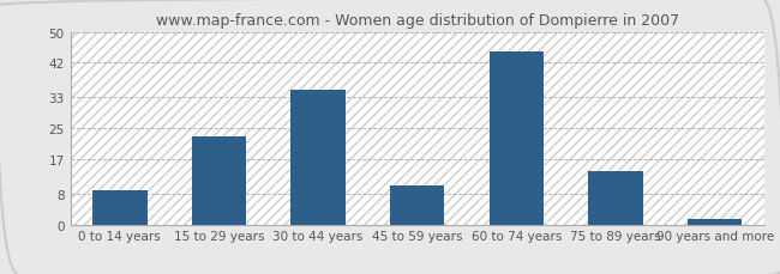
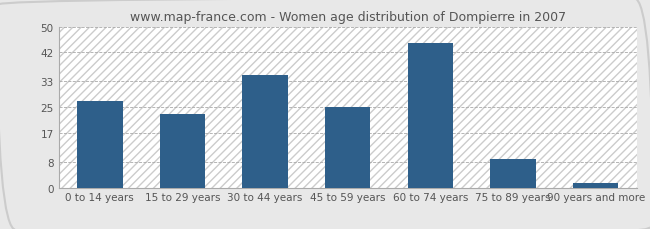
0 to 14 years: 9.0 -> 27.0
45 to 59 years: 10.0 -> 25.0
75 to 89 years: 14.0 -> 9.0
